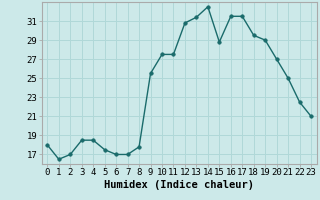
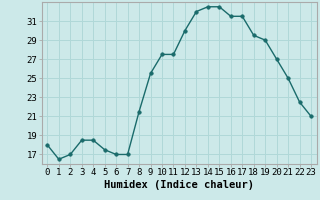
8: 17.8 -> 21.5
12: 30.8 -> 30.0
13: 31.4 -> 32.0
15: 28.8 -> 32.5
